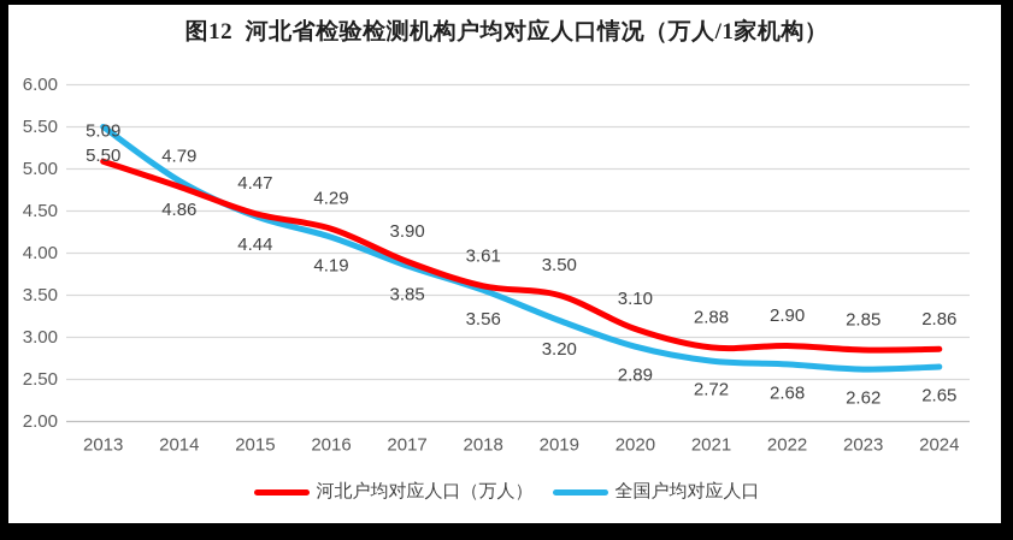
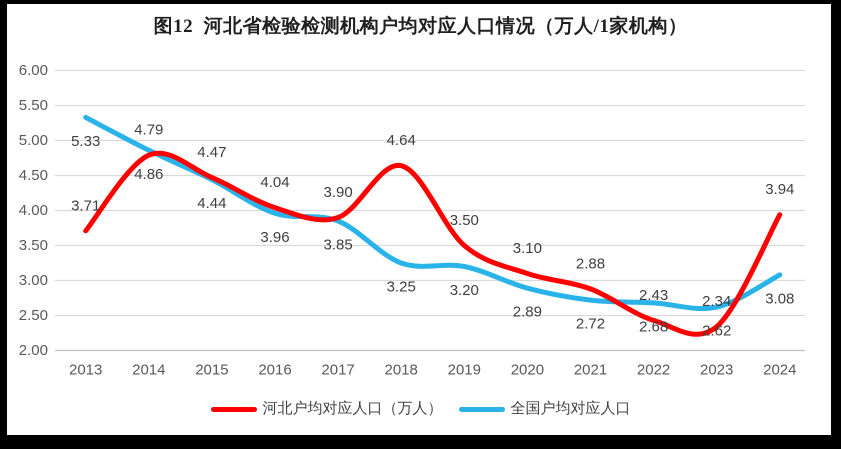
河北户均对应人口（万人）/2013: 5.09 -> 3.71
全国户均对应人口/2013: 5.50 -> 5.33
河北户均对应人口（万人）/2016: 4.29 -> 4.04
全国户均对应人口/2016: 4.19 -> 3.96
河北户均对应人口（万人）/2018: 3.61 -> 4.64
全国户均对应人口/2018: 3.56 -> 3.25
河北户均对应人口（万人）/2022: 2.90 -> 2.43
河北户均对应人口（万人）/2023: 2.85 -> 2.34
河北户均对应人口（万人）/2024: 2.86 -> 3.94
全国户均对应人口/2024: 2.65 -> 3.08
